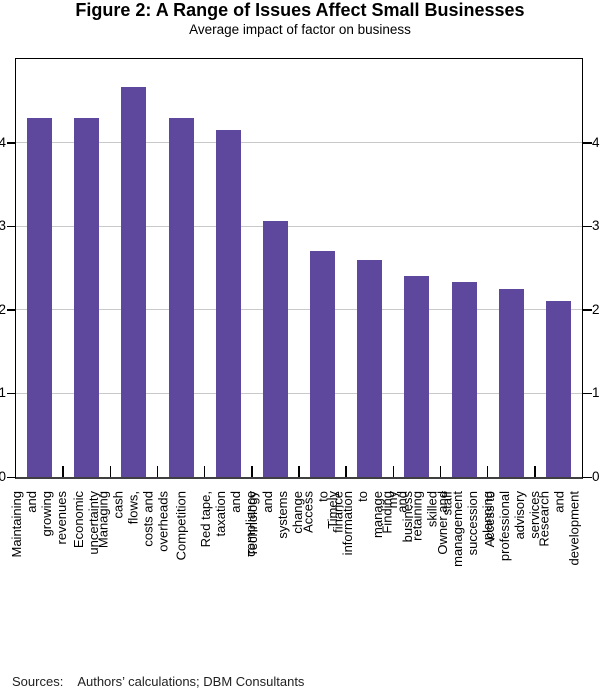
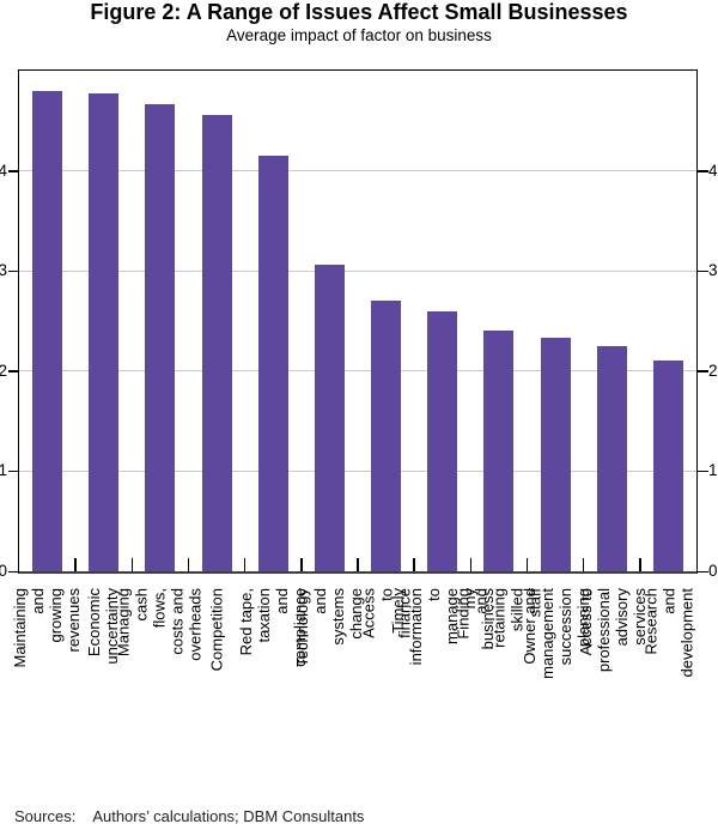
Maintaining and growing revenues: 4.3 -> 4.8
Economic uncertainty: 4.3 -> 4.8
Competition: 4.3 -> 4.6
